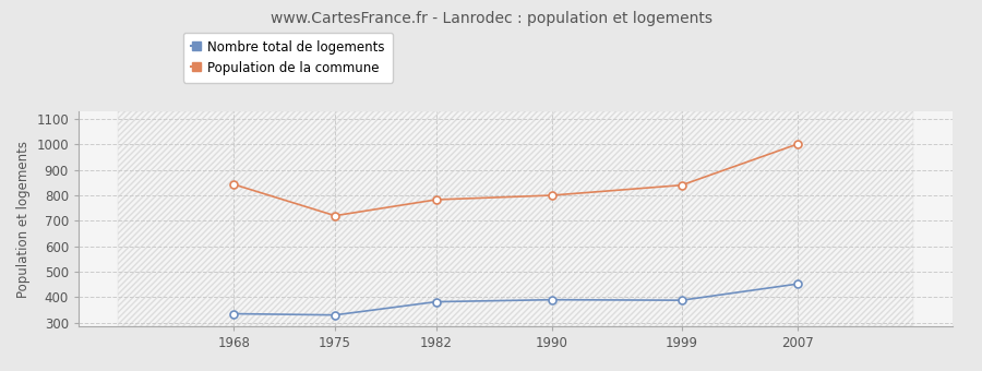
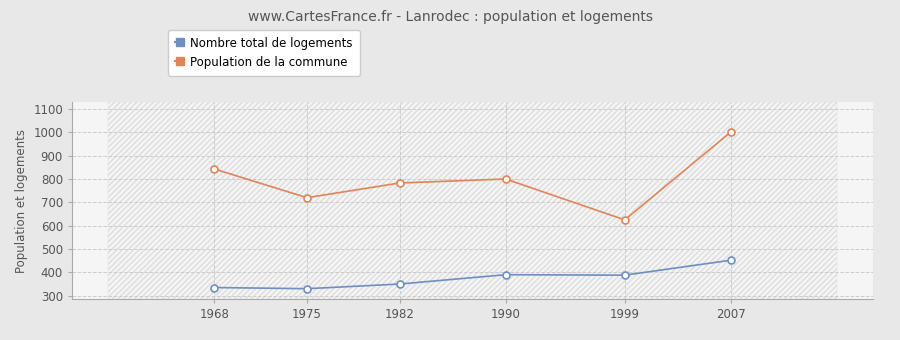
Nombre total de logements/1982: 382 -> 350
Population de la commune/1999: 840 -> 625
